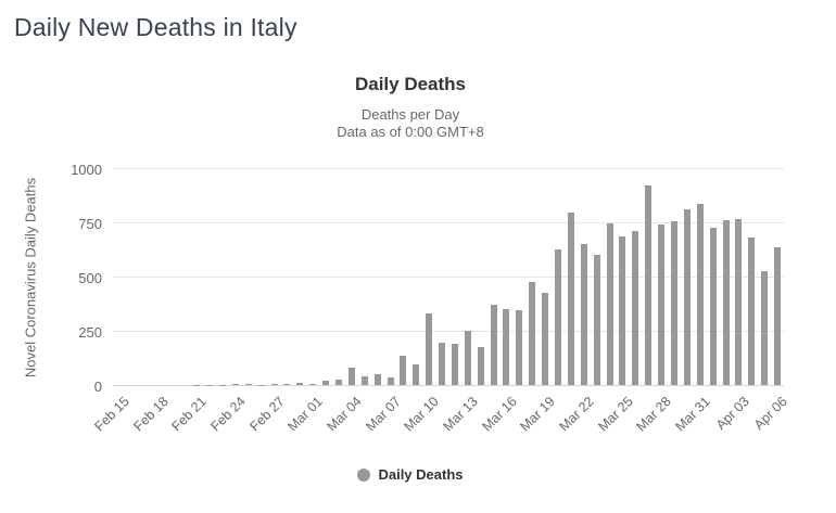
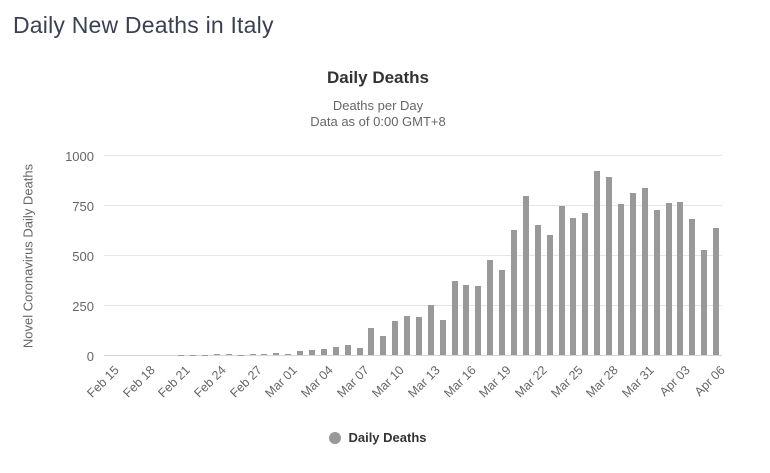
Mar 04: 80 -> 30
Mar 10: 330 -> 170
Mar 28: 740 -> 890
